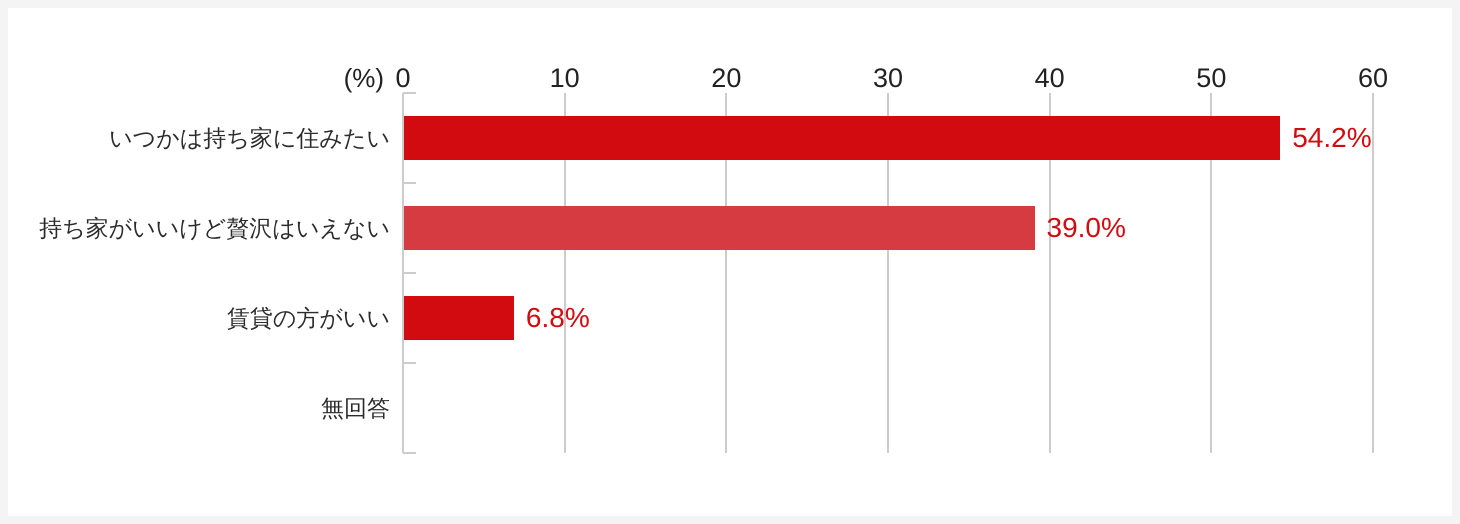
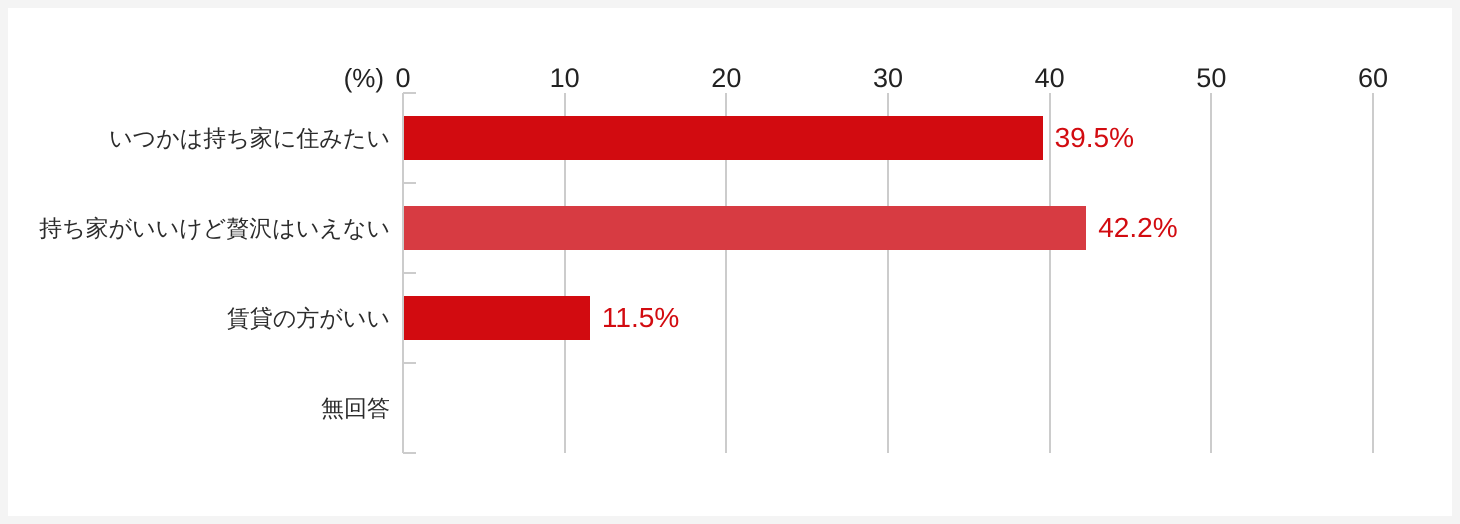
いつかは持ち家に住みたい: 54.2% -> 39.5%
持ち家がいいけど贅沢はいえない: 39.0% -> 42.2%
賃貸の方がいい: 6.8% -> 11.5%
